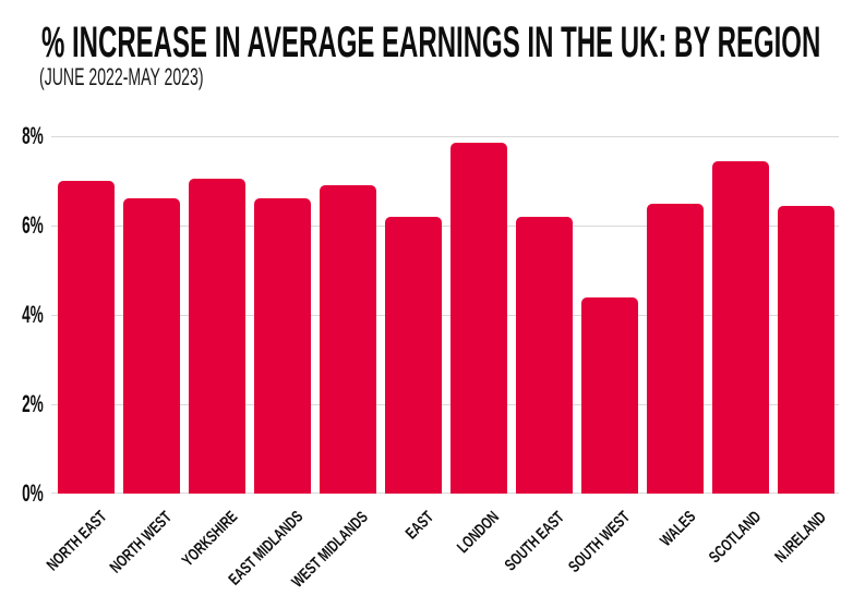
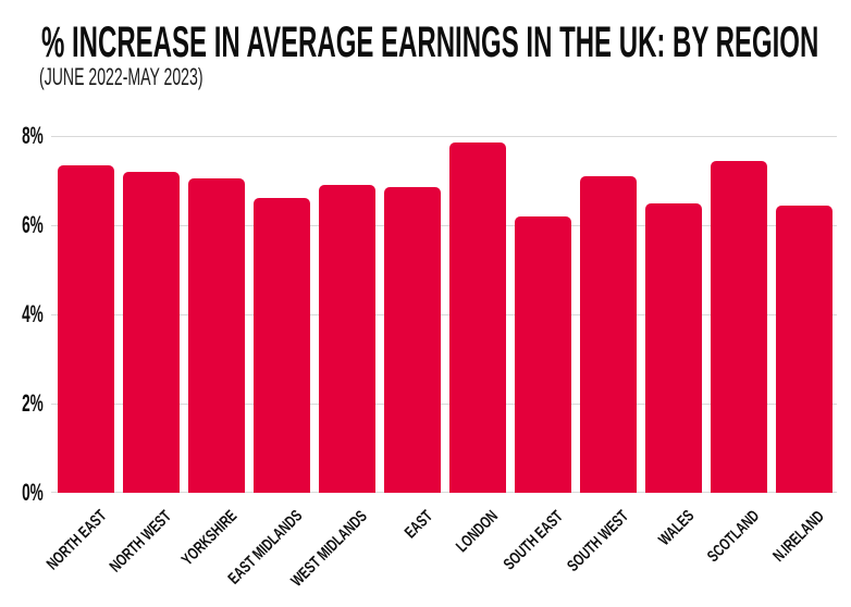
NORTH EAST: 7.0% -> 7.3%
NORTH WEST: 6.6% -> 7.2%
EAST: 6.2% -> 6.8%
SOUTH WEST: 4.4% -> 7.1%
